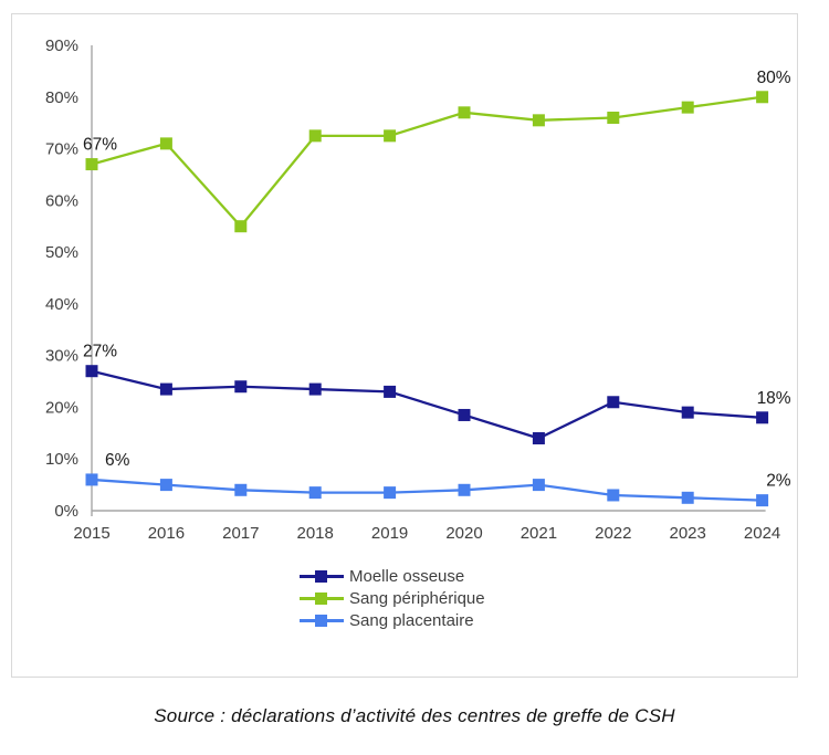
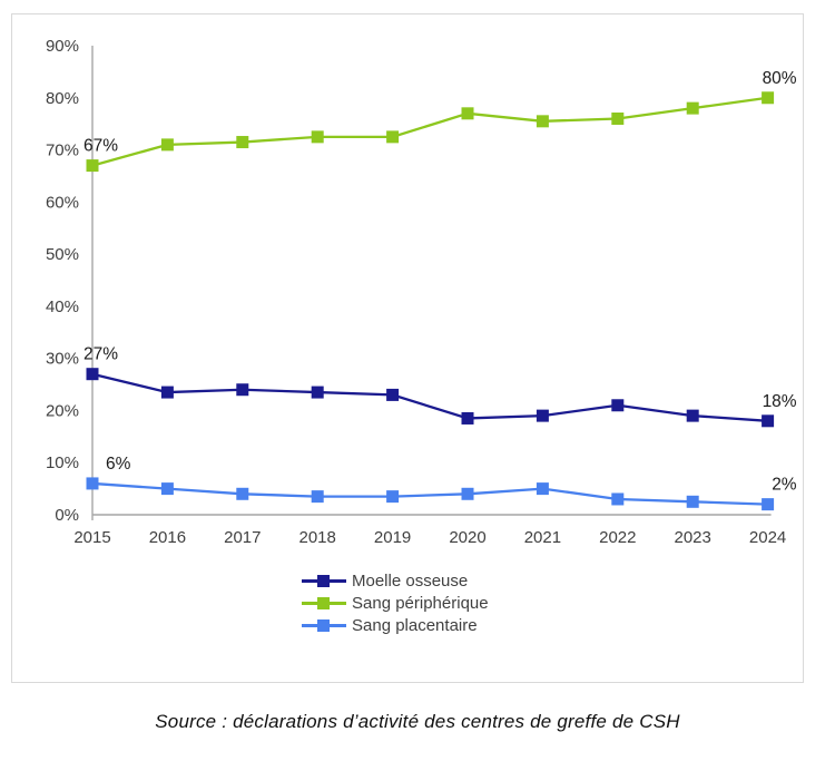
Sang périphérique/2017: 55% -> 72%
Moelle osseuse/2021: 14% -> 19%
